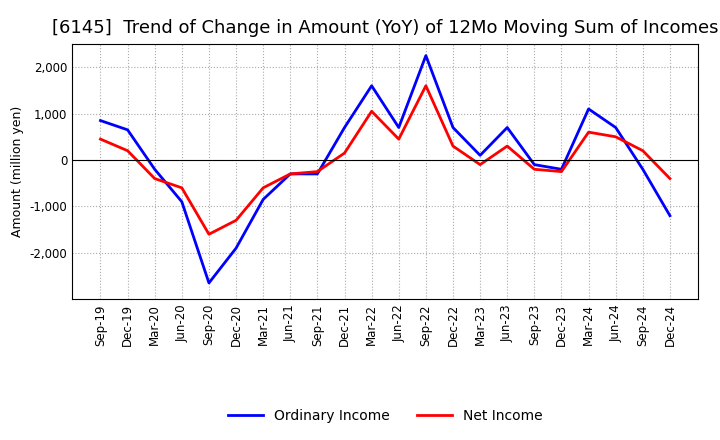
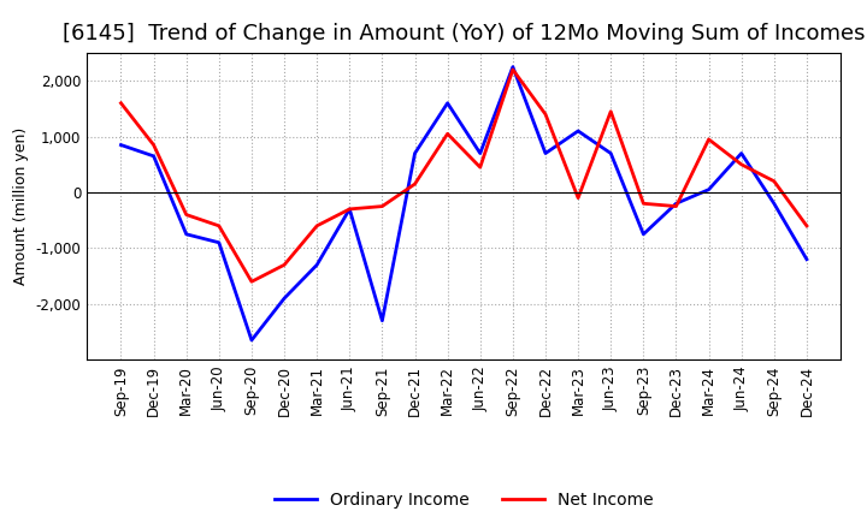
Net Income/Sep-19: 450 -> 1,600
Net Income/Dec-19: 200 -> 850
Ordinary Income/Mar-20: -200 -> -750
Ordinary Income/Mar-21: -850 -> -1,300
Ordinary Income/Sep-21: -300 -> -2,300
Net Income/Sep-22: 1,600 -> 2,200
Net Income/Dec-22: 300 -> 1,400
Ordinary Income/Mar-23: 100 -> 1,100
Net Income/Jun-23: 300 -> 1,450
Ordinary Income/Sep-23: -100 -> -750
Ordinary Income/Mar-24: 1,100 -> 50
Net Income/Mar-24: 600 -> 950
Net Income/Dec-24: -400 -> -600
